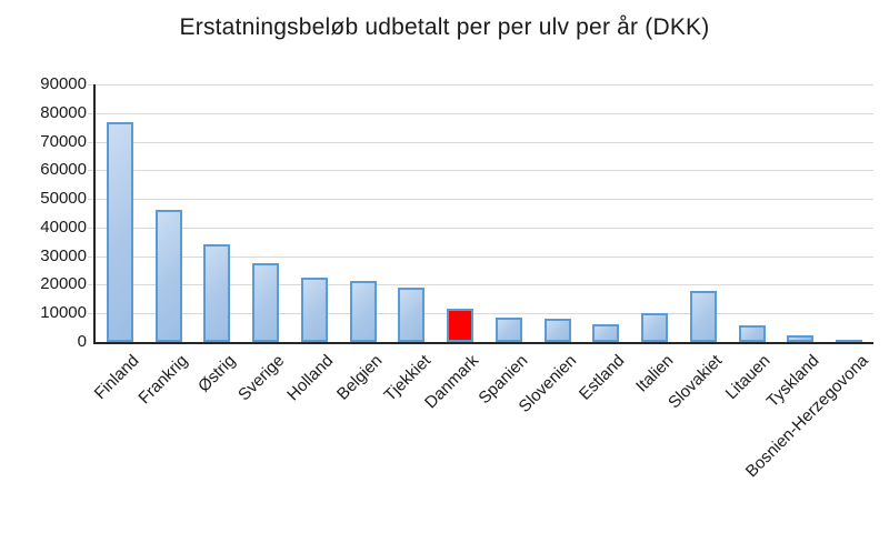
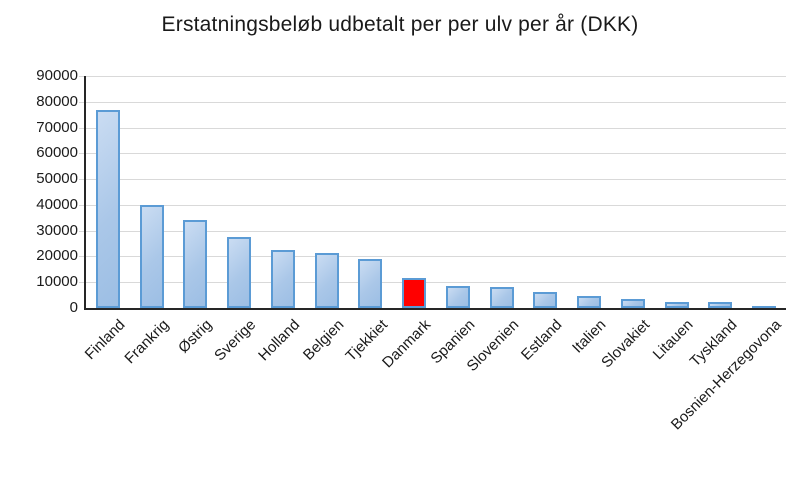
Frankrig: 46000 -> 40000
Italien: 10000 -> 4000
Slovakiet: 18000 -> 3000
Litauen: 6000 -> 2000
